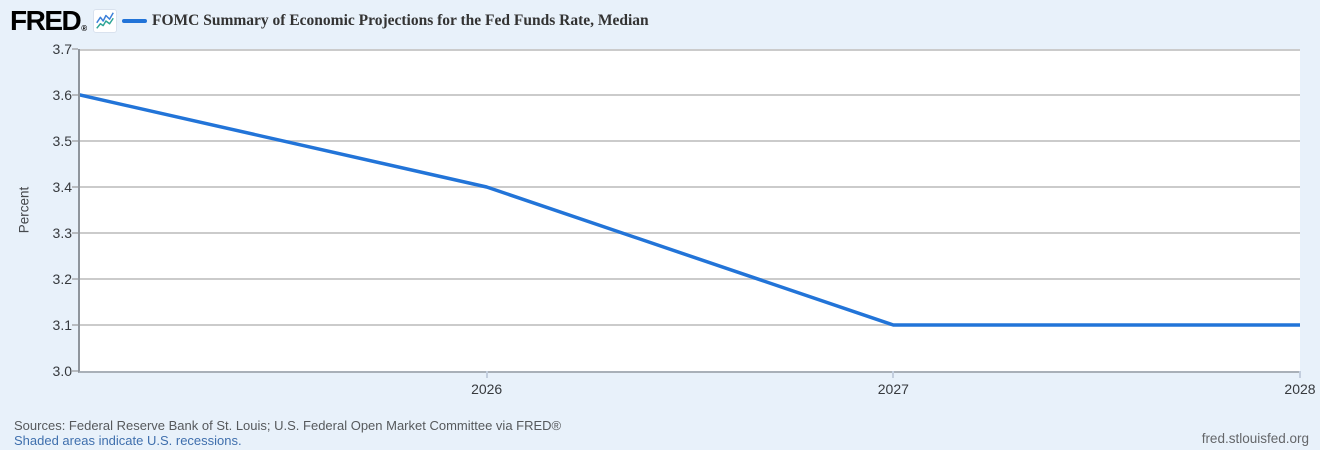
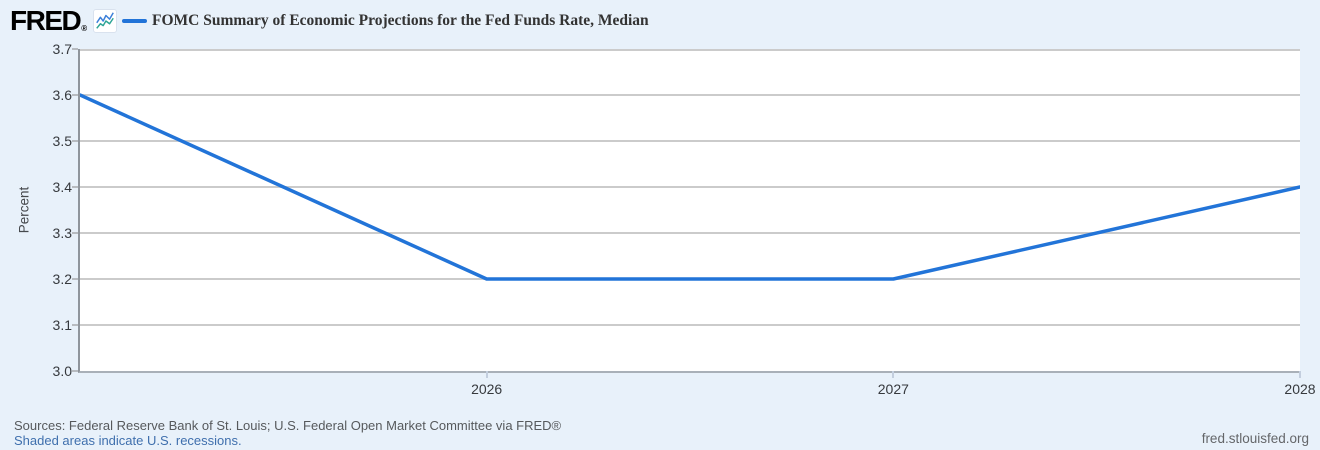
2026: 3.4 -> 3.2
2027: 3.1 -> 3.2
2028: 3.1 -> 3.4
